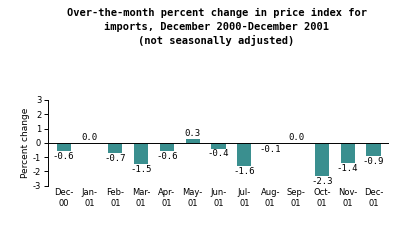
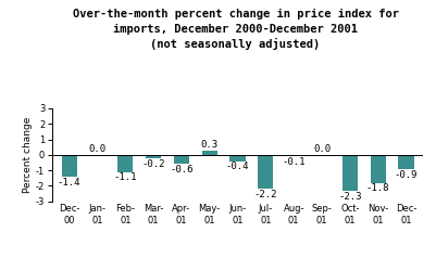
Dec- 00: -0.6 -> -1.4
Feb- 01: -0.7 -> -1.1
Mar- 01: -1.5 -> -0.2
Jul- 01: -1.6 -> -2.2
Nov- 01: -1.4 -> -1.8
